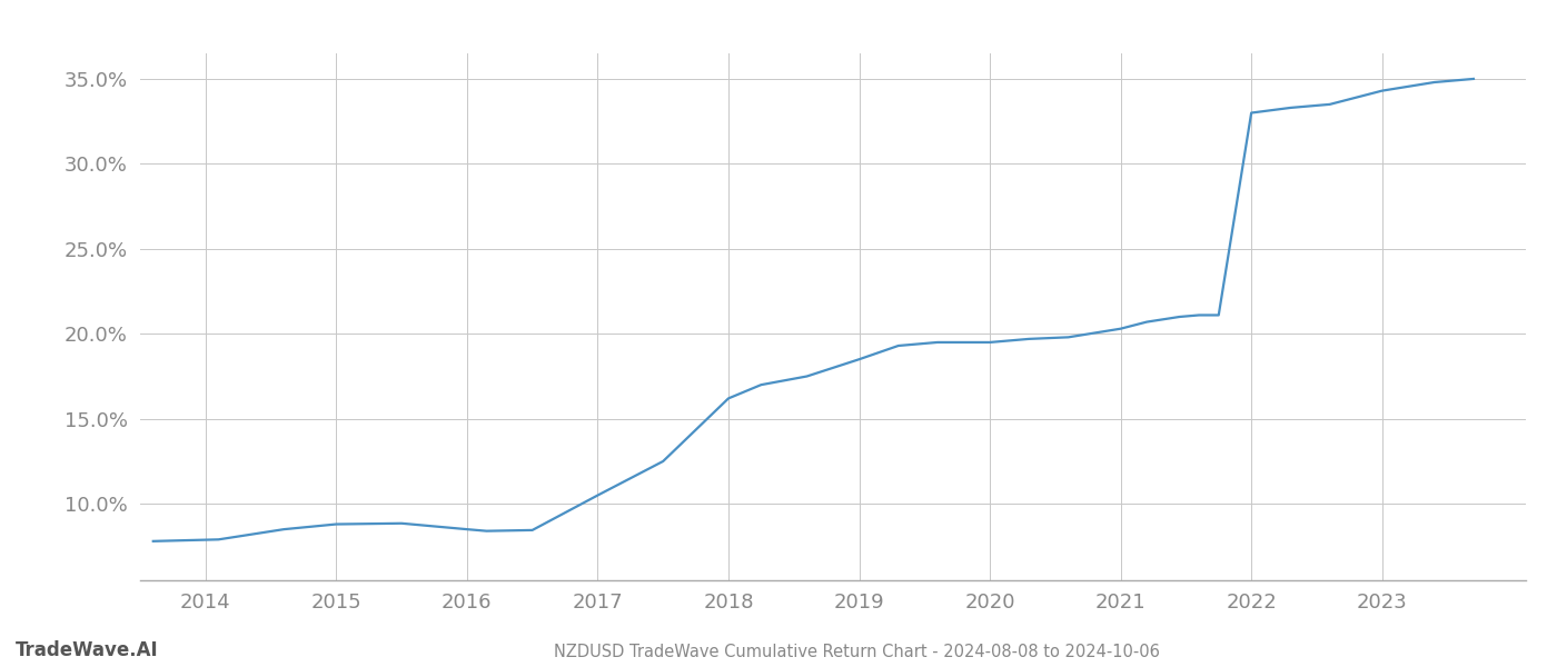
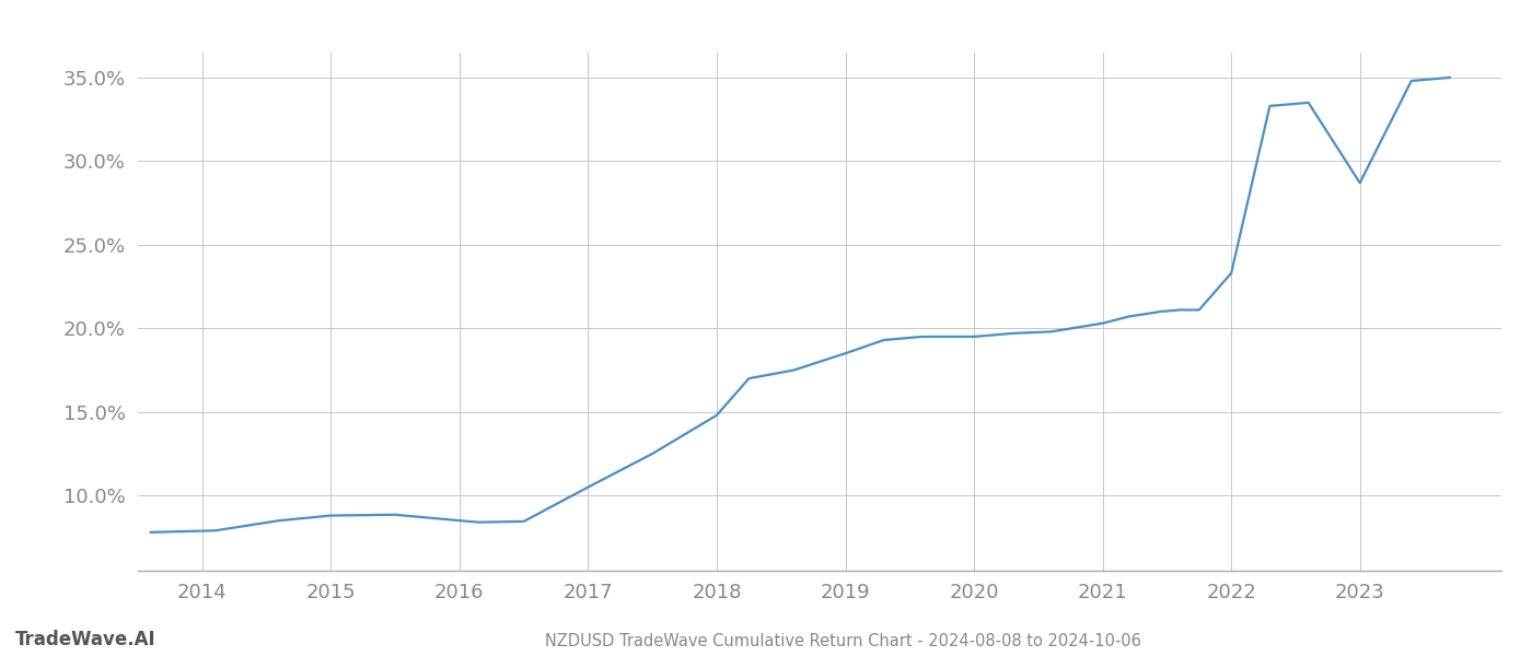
2018: 16.2% -> 14.8%
2022: 33.0% -> 23.3%
2023: 34.3% -> 28.7%
